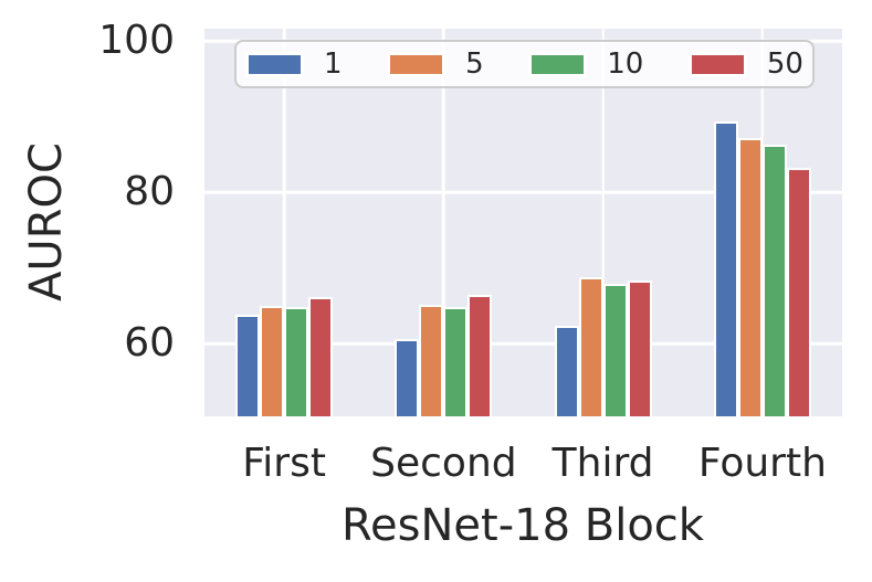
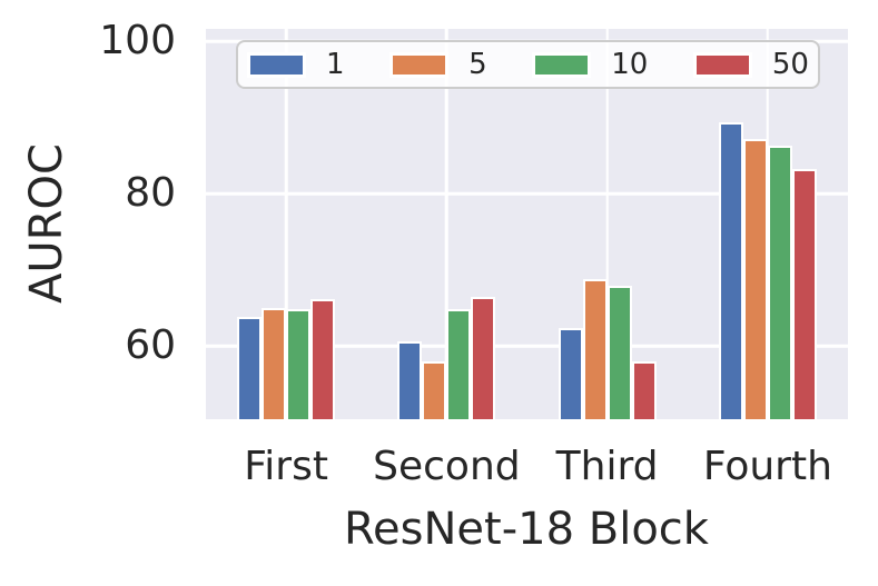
5/Second: 65 -> 58
50/Third: 68 -> 58
